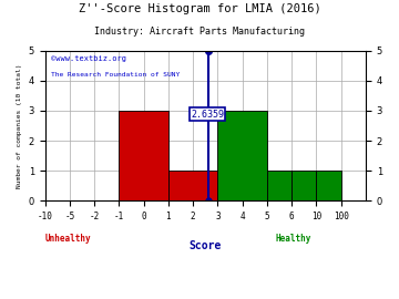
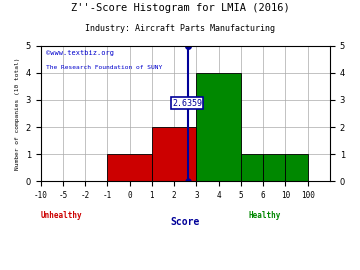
0: 3 -> 1
2: 1 -> 2
4: 3 -> 4
